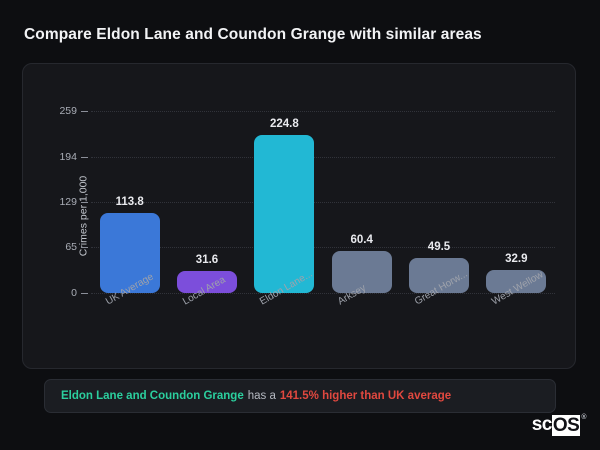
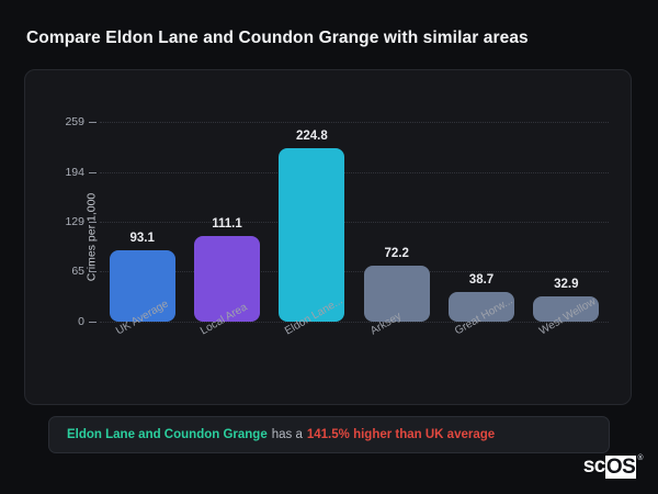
UK Average: 113.8 -> 93.1
Local Area: 31.6 -> 111.1
Arksey: 60.4 -> 72.2
Great Horw...: 49.5 -> 38.7
